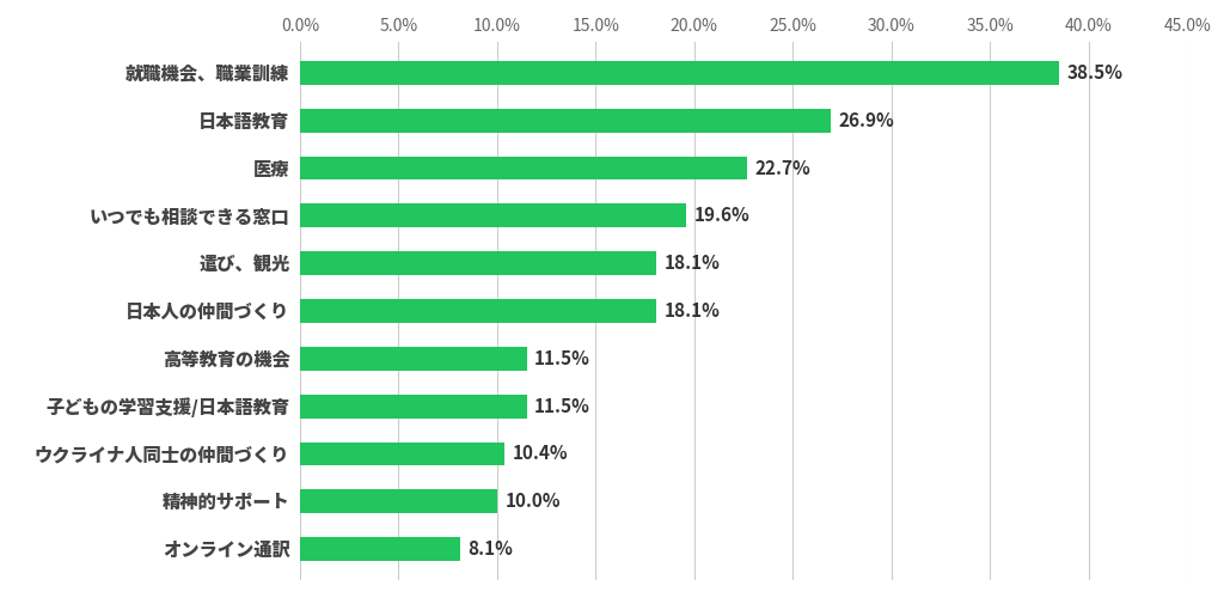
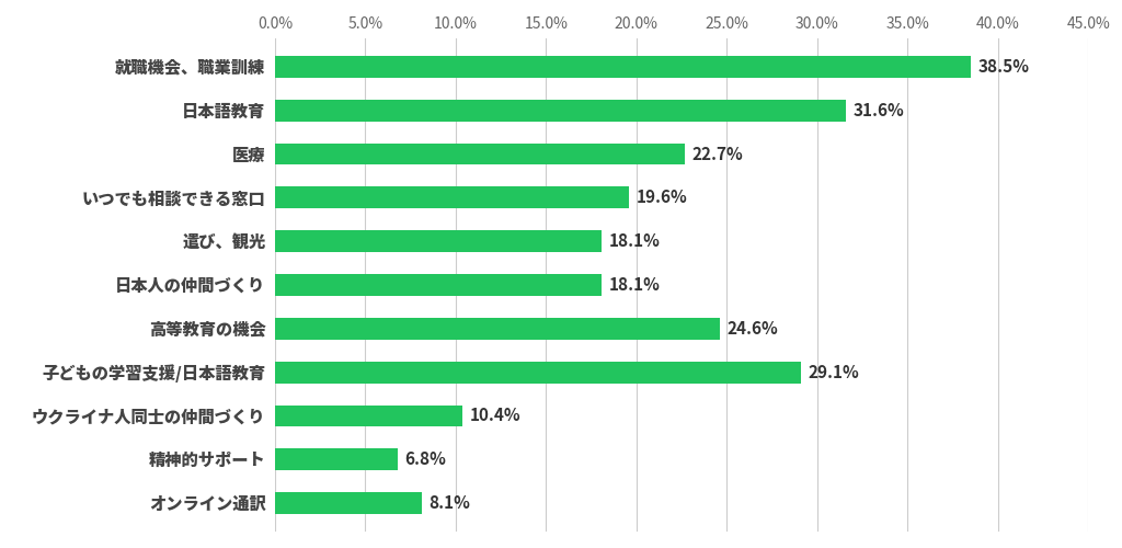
日本語教育: 26.9% -> 31.6%
高等教育の機会: 11.5% -> 24.6%
子どもの学習支援/日本語教育: 11.5% -> 29.1%
精神的サポート: 10.0% -> 6.8%
